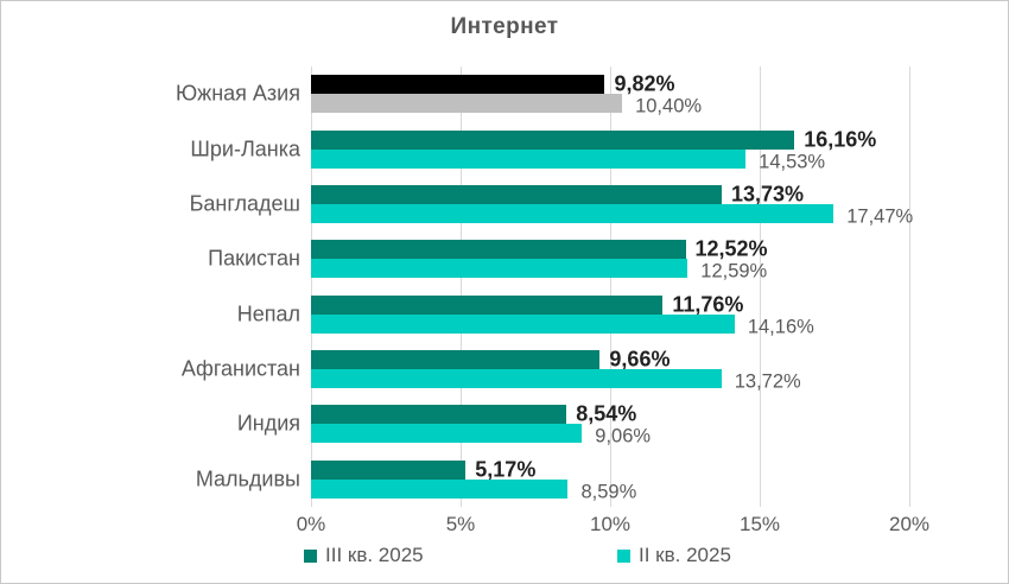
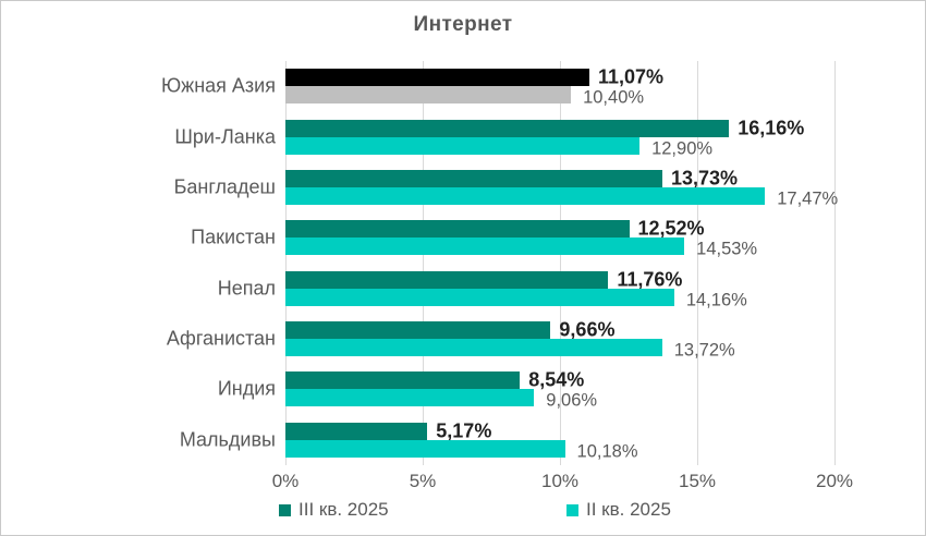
III кв. 2025/Южная Азия: 9,82% -> 11,07%
II кв. 2025/Шри-Ланка: 14,53% -> 12,90%
II кв. 2025/Пакистан: 12,59% -> 14,53%
II кв. 2025/Мальдивы: 8,59% -> 10,18%
